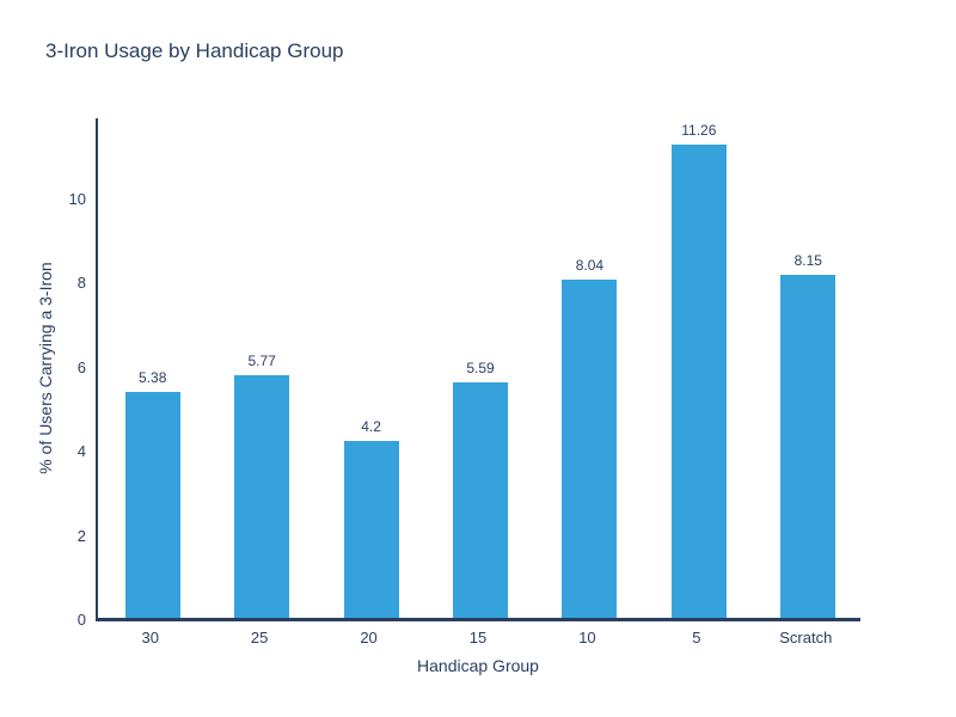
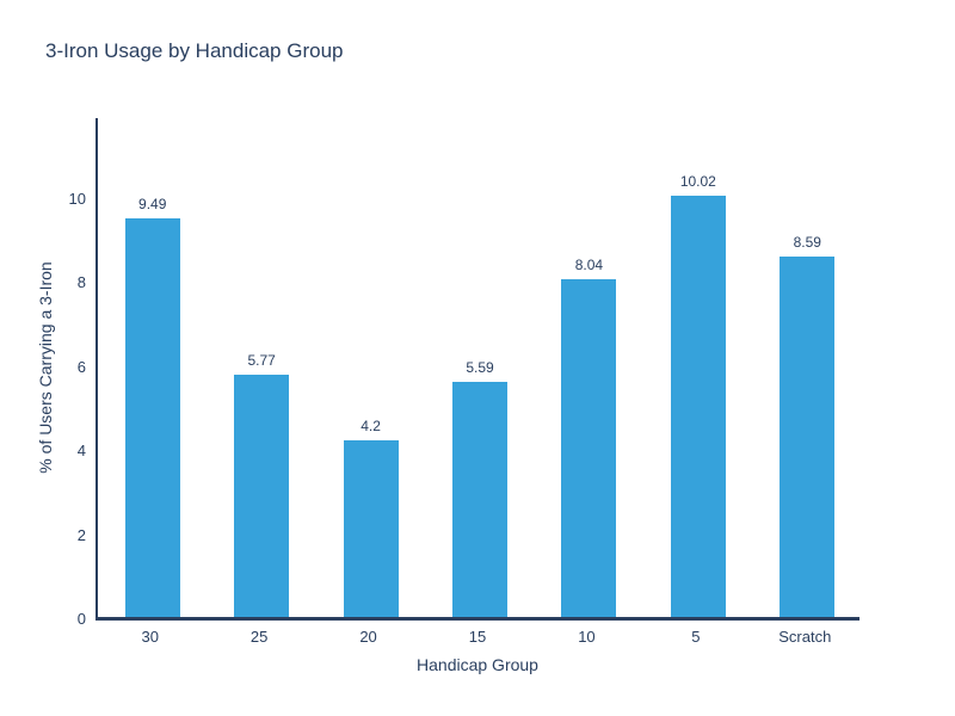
30: 5.38 -> 9.49
5: 11.26 -> 10.02
Scratch: 8.15 -> 8.59
